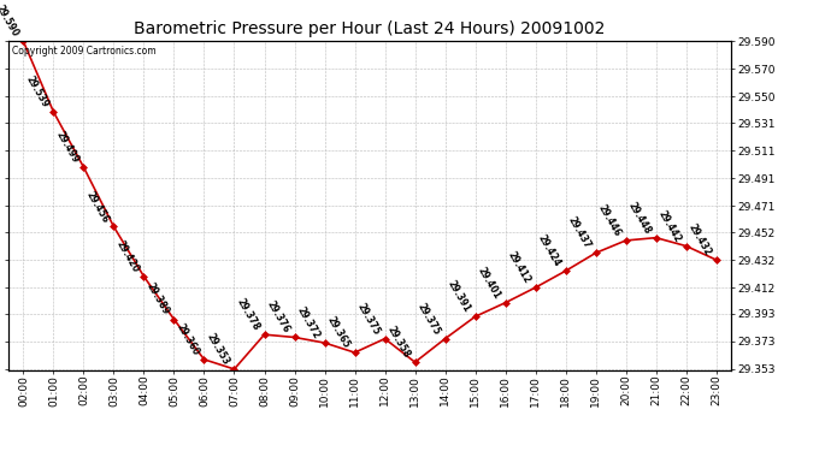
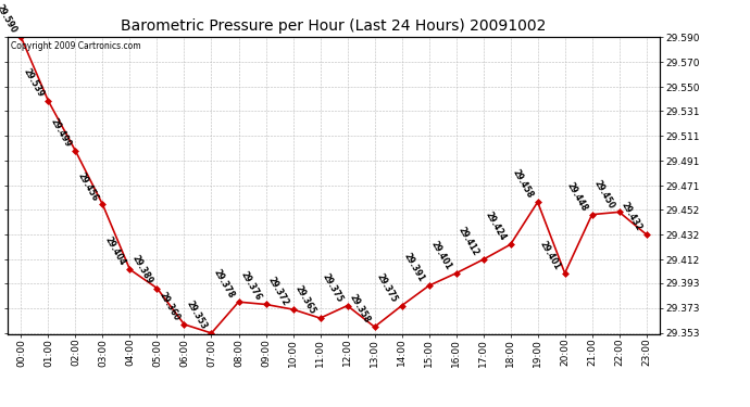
04:00: 29.420 -> 29.404
19:00: 29.437 -> 29.458
20:00: 29.446 -> 29.401
22:00: 29.442 -> 29.450
